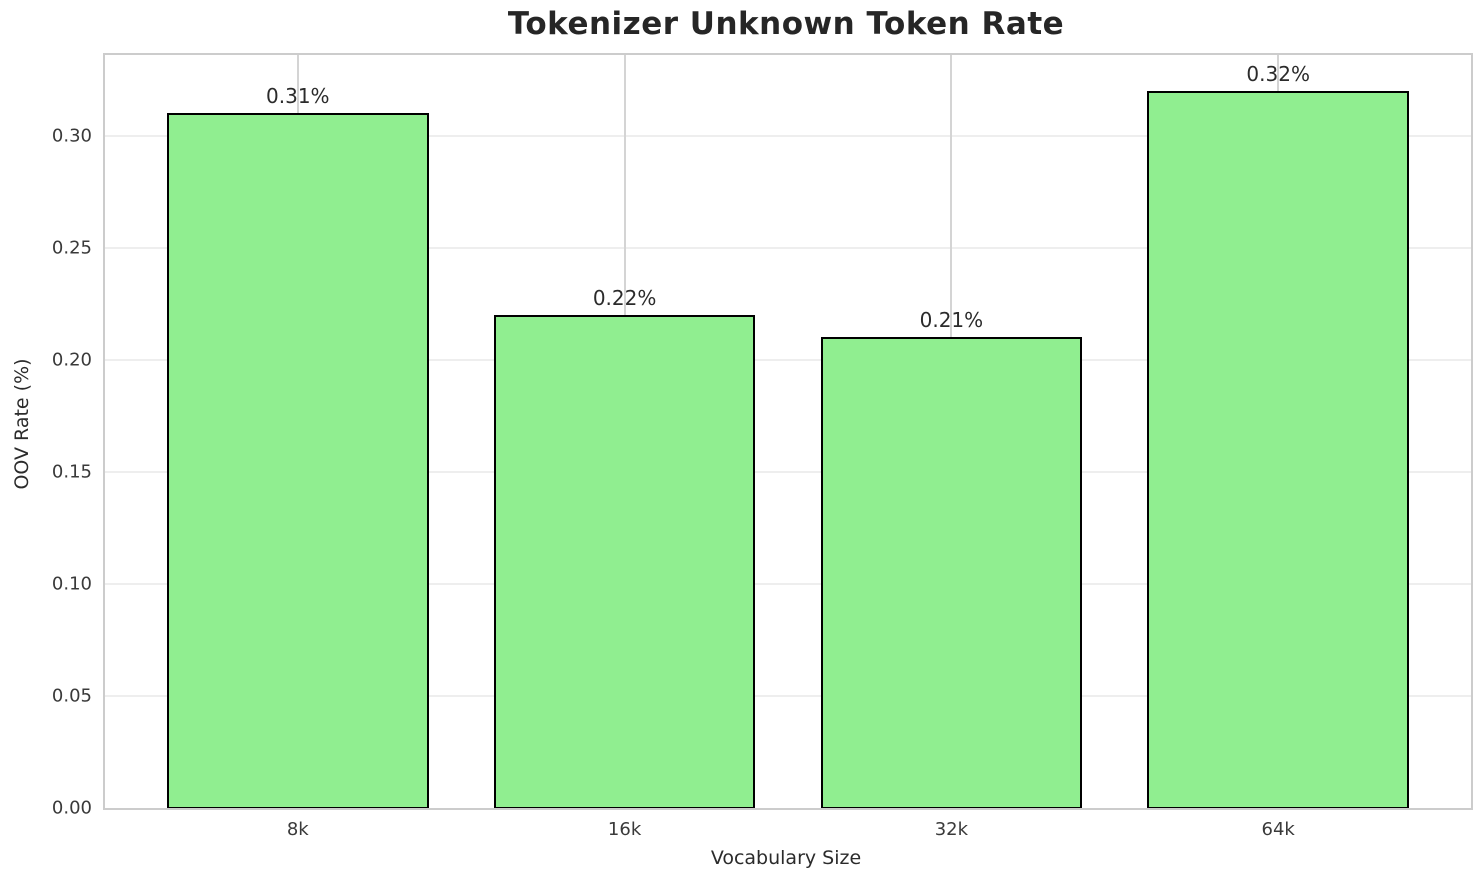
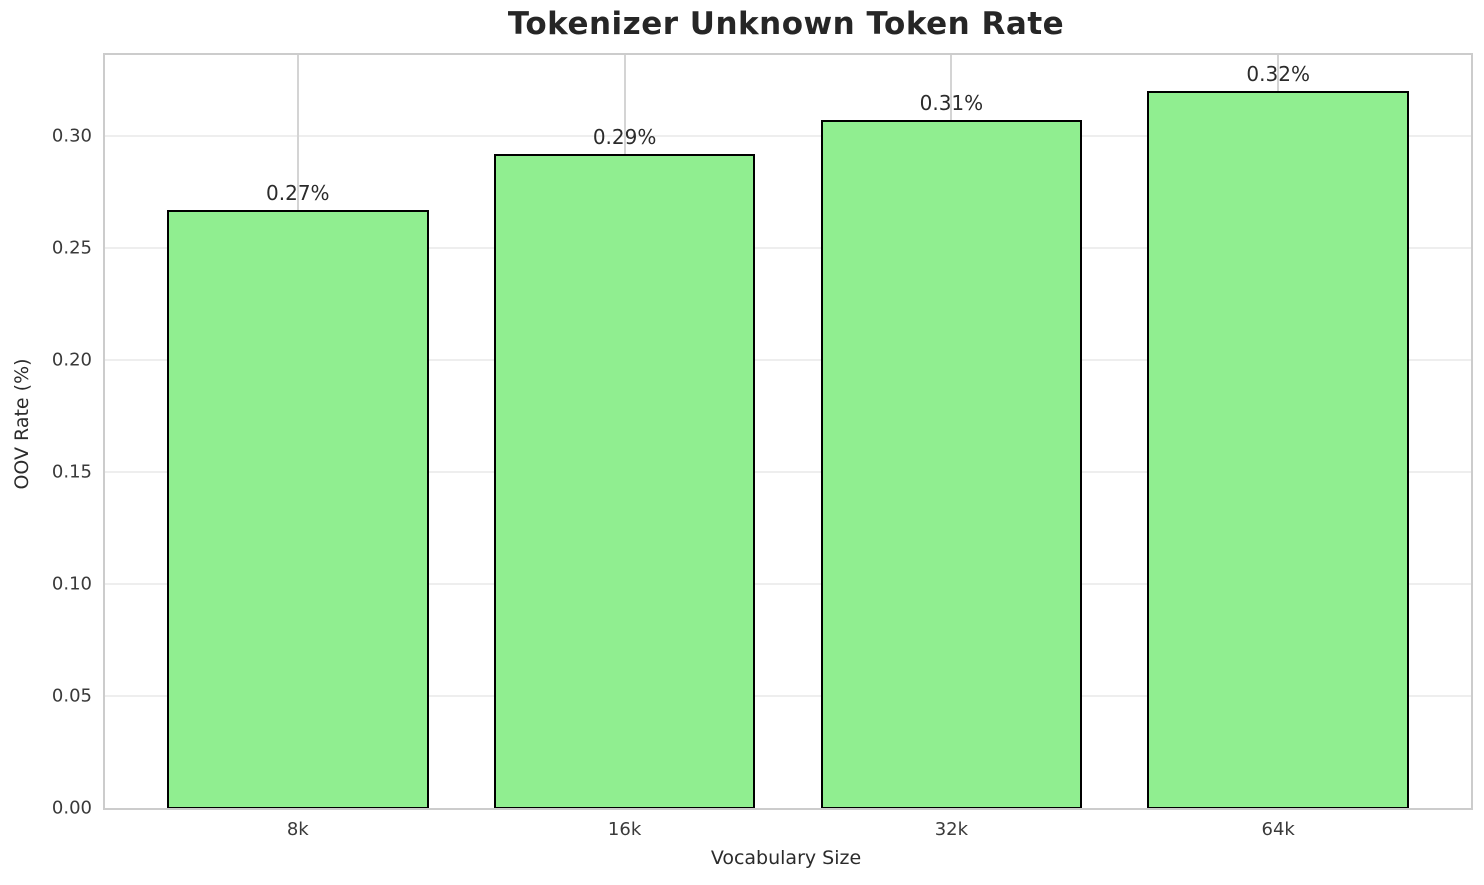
8k: 0.31% -> 0.27%
16k: 0.22% -> 0.29%
32k: 0.21% -> 0.31%
